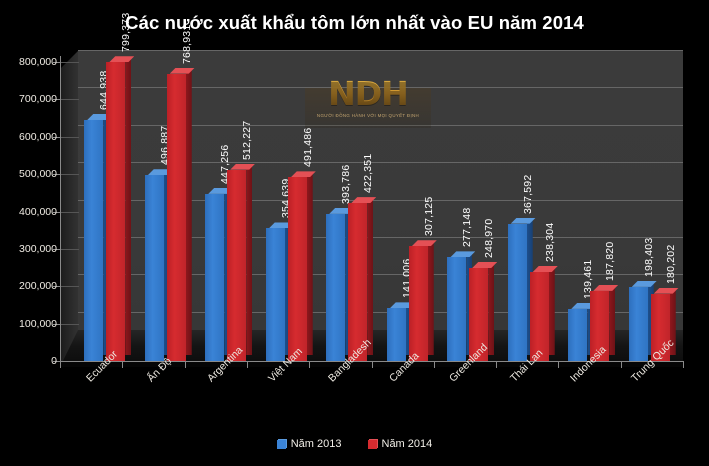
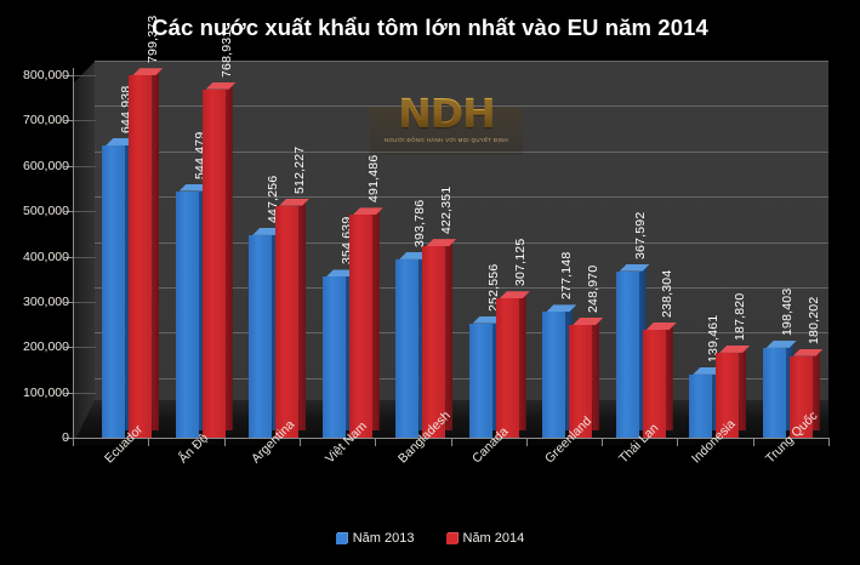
Năm 2013/Ấn Độ: 496,887 -> 544,479
Năm 2013/Canada: 141,006 -> 252,556
